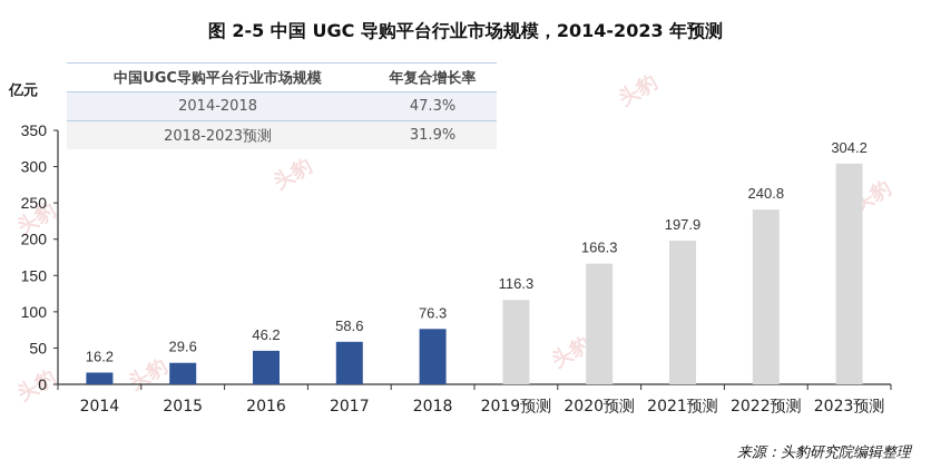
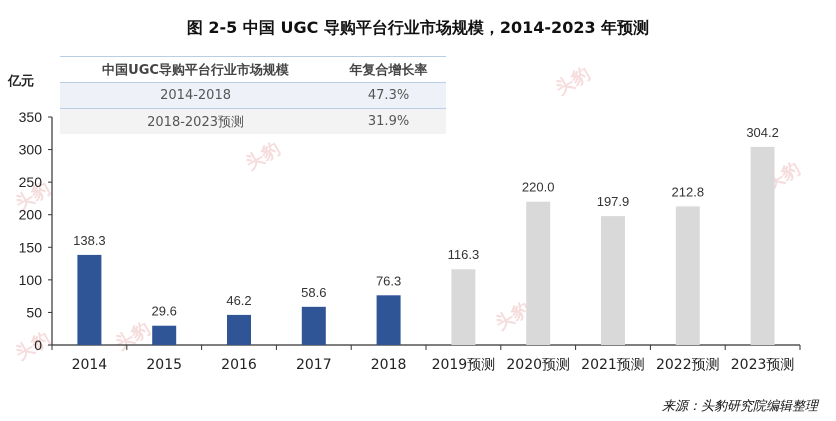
2014: 16.2 -> 138.3
2020预测: 166.3 -> 220.0
2022预测: 240.8 -> 212.8
